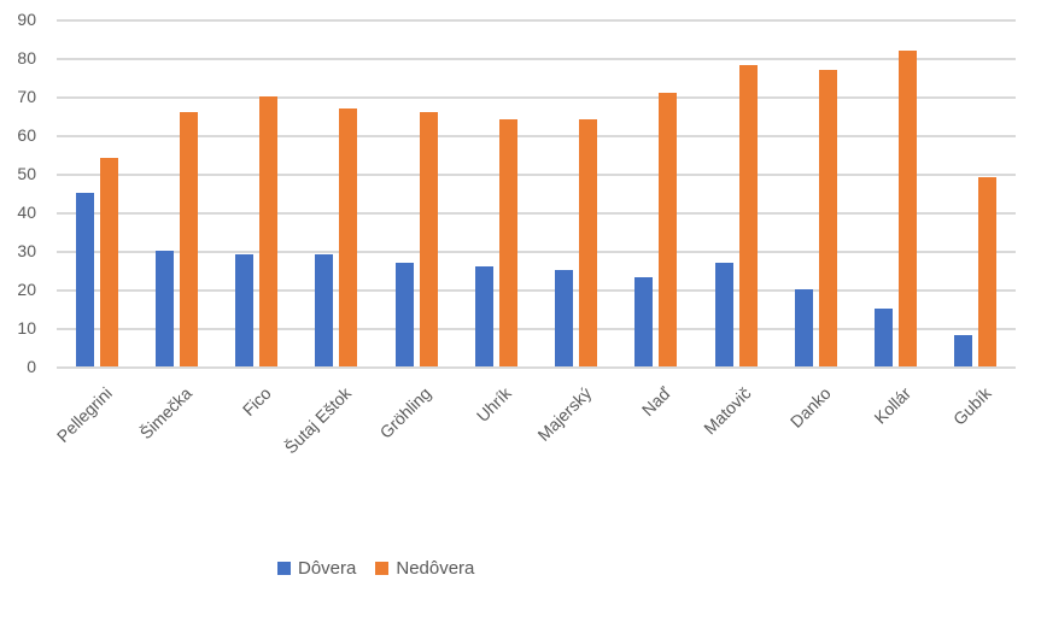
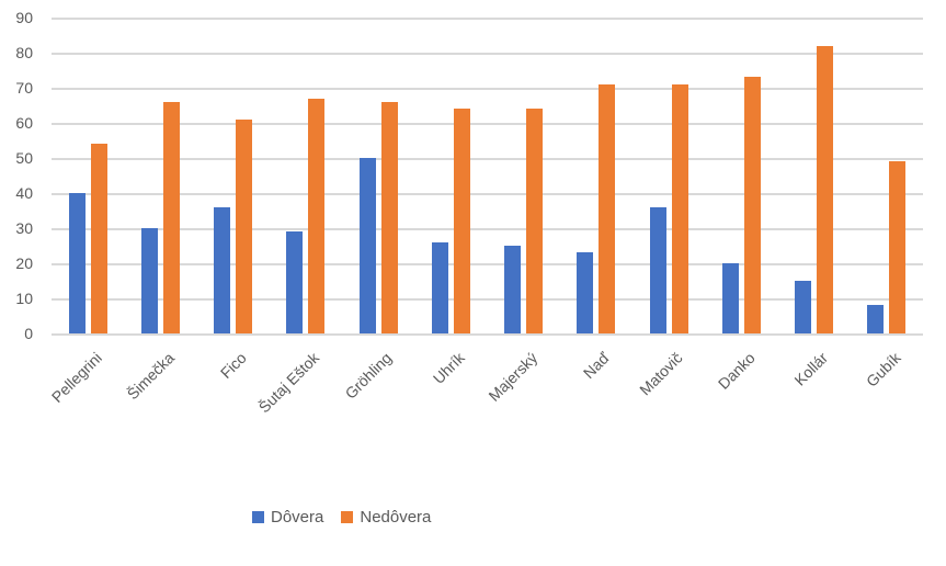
Dôvera/Pellegrini: 45 -> 40
Dôvera/Fico: 29 -> 36
Nedôvera/Fico: 70 -> 61
Dôvera/Gröhling: 27 -> 50
Dôvera/Matovič: 27 -> 36
Nedôvera/Matovič: 78 -> 71
Nedôvera/Danko: 77 -> 73
